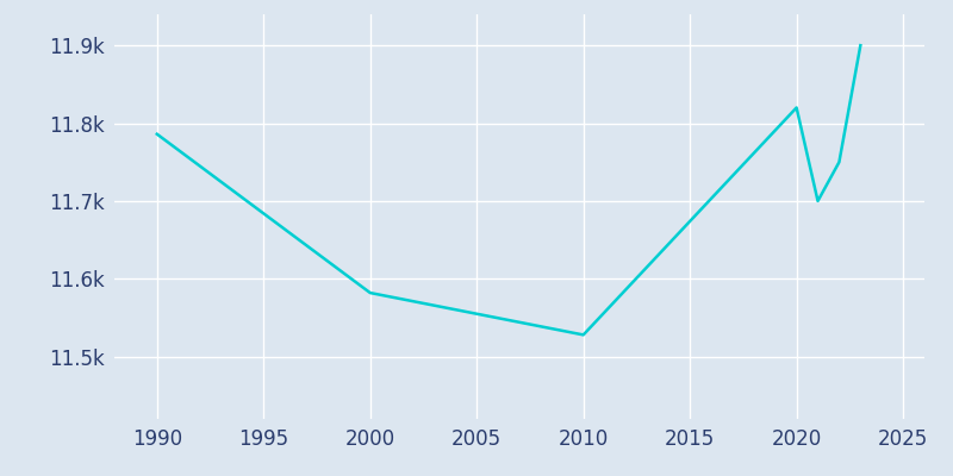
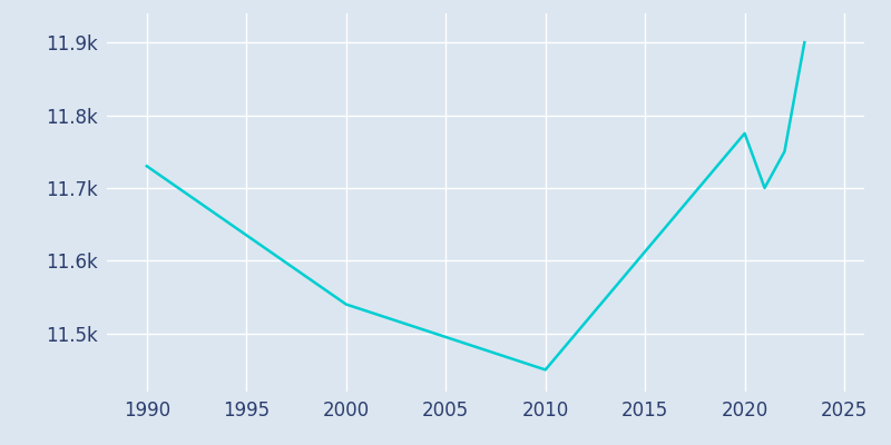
1990: 11.786k -> 11.730k
2000: 11.582k -> 11.540k
2010: 11.528k -> 11.450k
2020: 11.820k -> 11.775k
